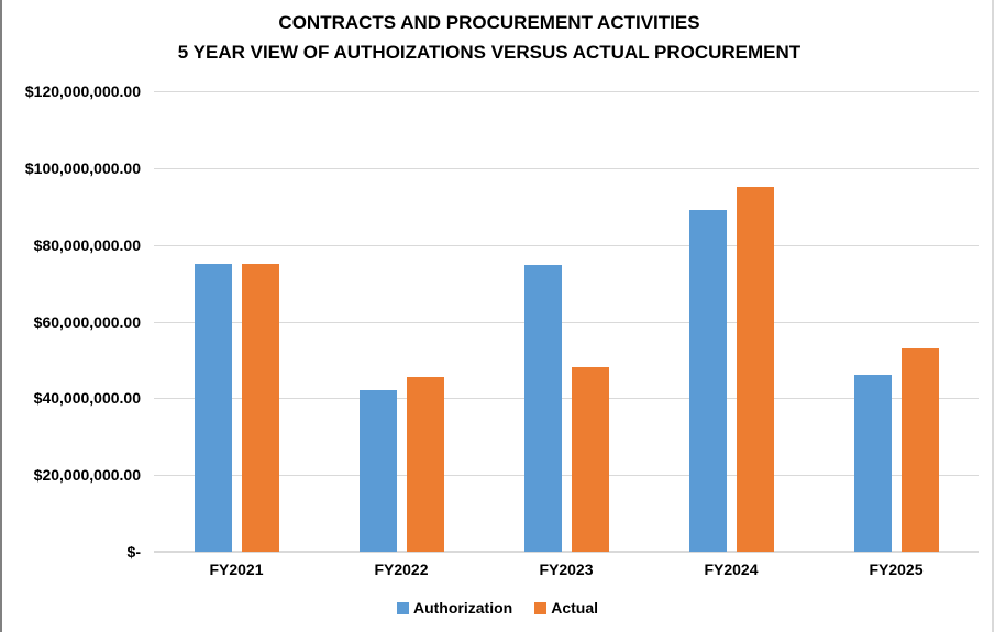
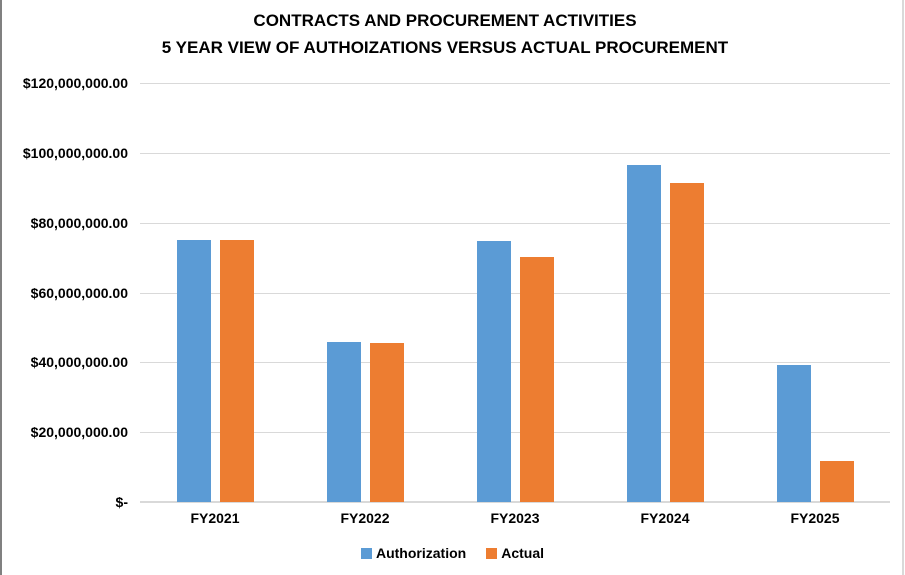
Authorization/FY2022: $42000000 -> $46000000
Actual/FY2023: $48000000 -> $70000000
Authorization/FY2024: $89000000 -> $96000000
Actual/FY2024: $95000000 -> $91000000
Authorization/FY2025: $46000000 -> $39000000
Actual/FY2025: $53000000 -> $12000000
